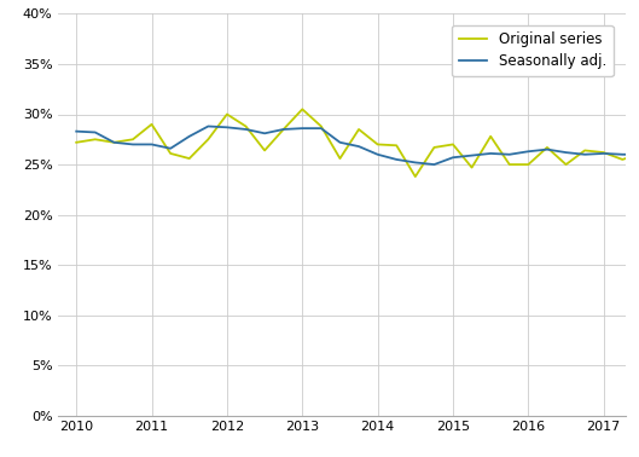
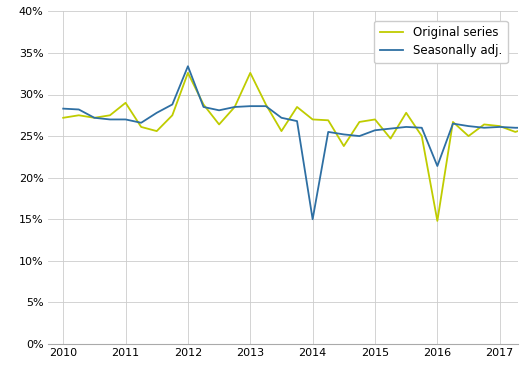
Original series/2012: 30.0% -> 32.6%
Seasonally adj./2012: 28.7% -> 33.4%
Original series/2013: 30.5% -> 32.6%
Seasonally adj./2014: 26.0% -> 15.0%
Original series/2016: 25.0% -> 14.8%
Seasonally adj./2016: 26.3% -> 21.4%
